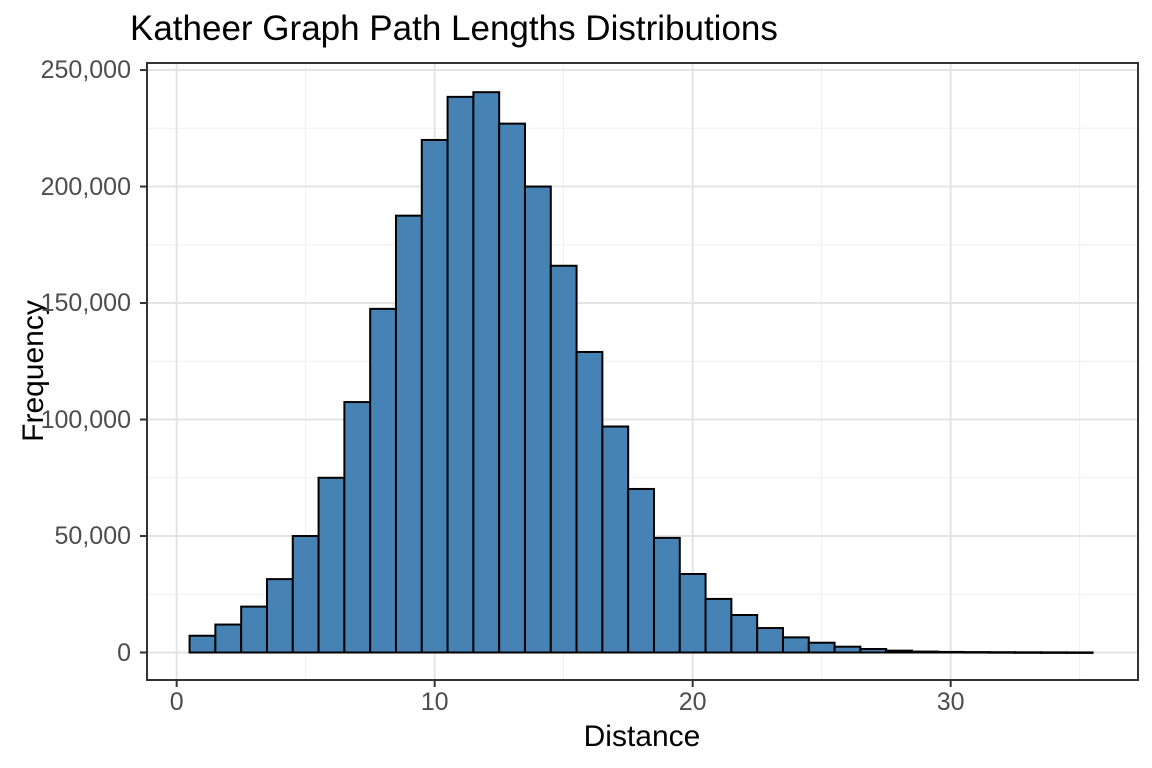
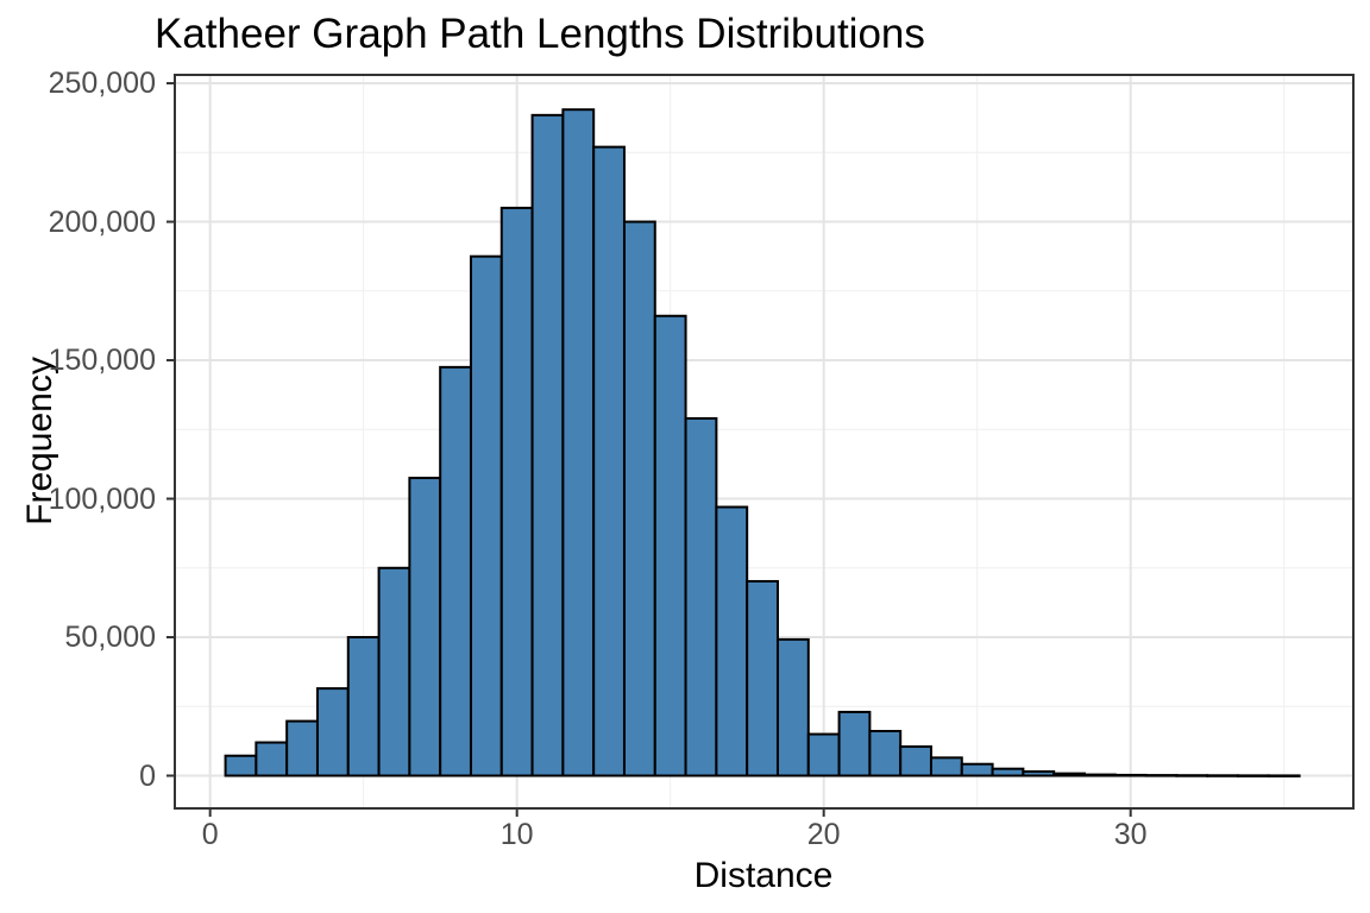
10: 220000 -> 205000
20: 34000 -> 15000
